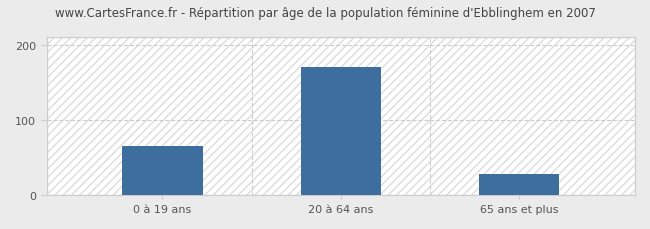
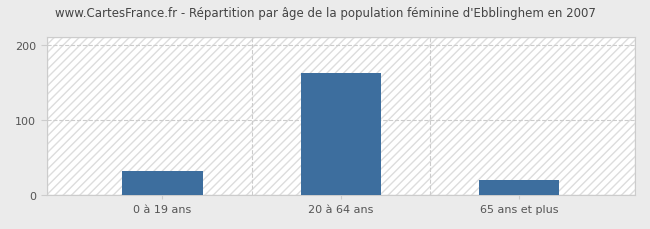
0 à 19 ans: 65 -> 32
20 à 64 ans: 170 -> 162
65 ans et plus: 28 -> 20
